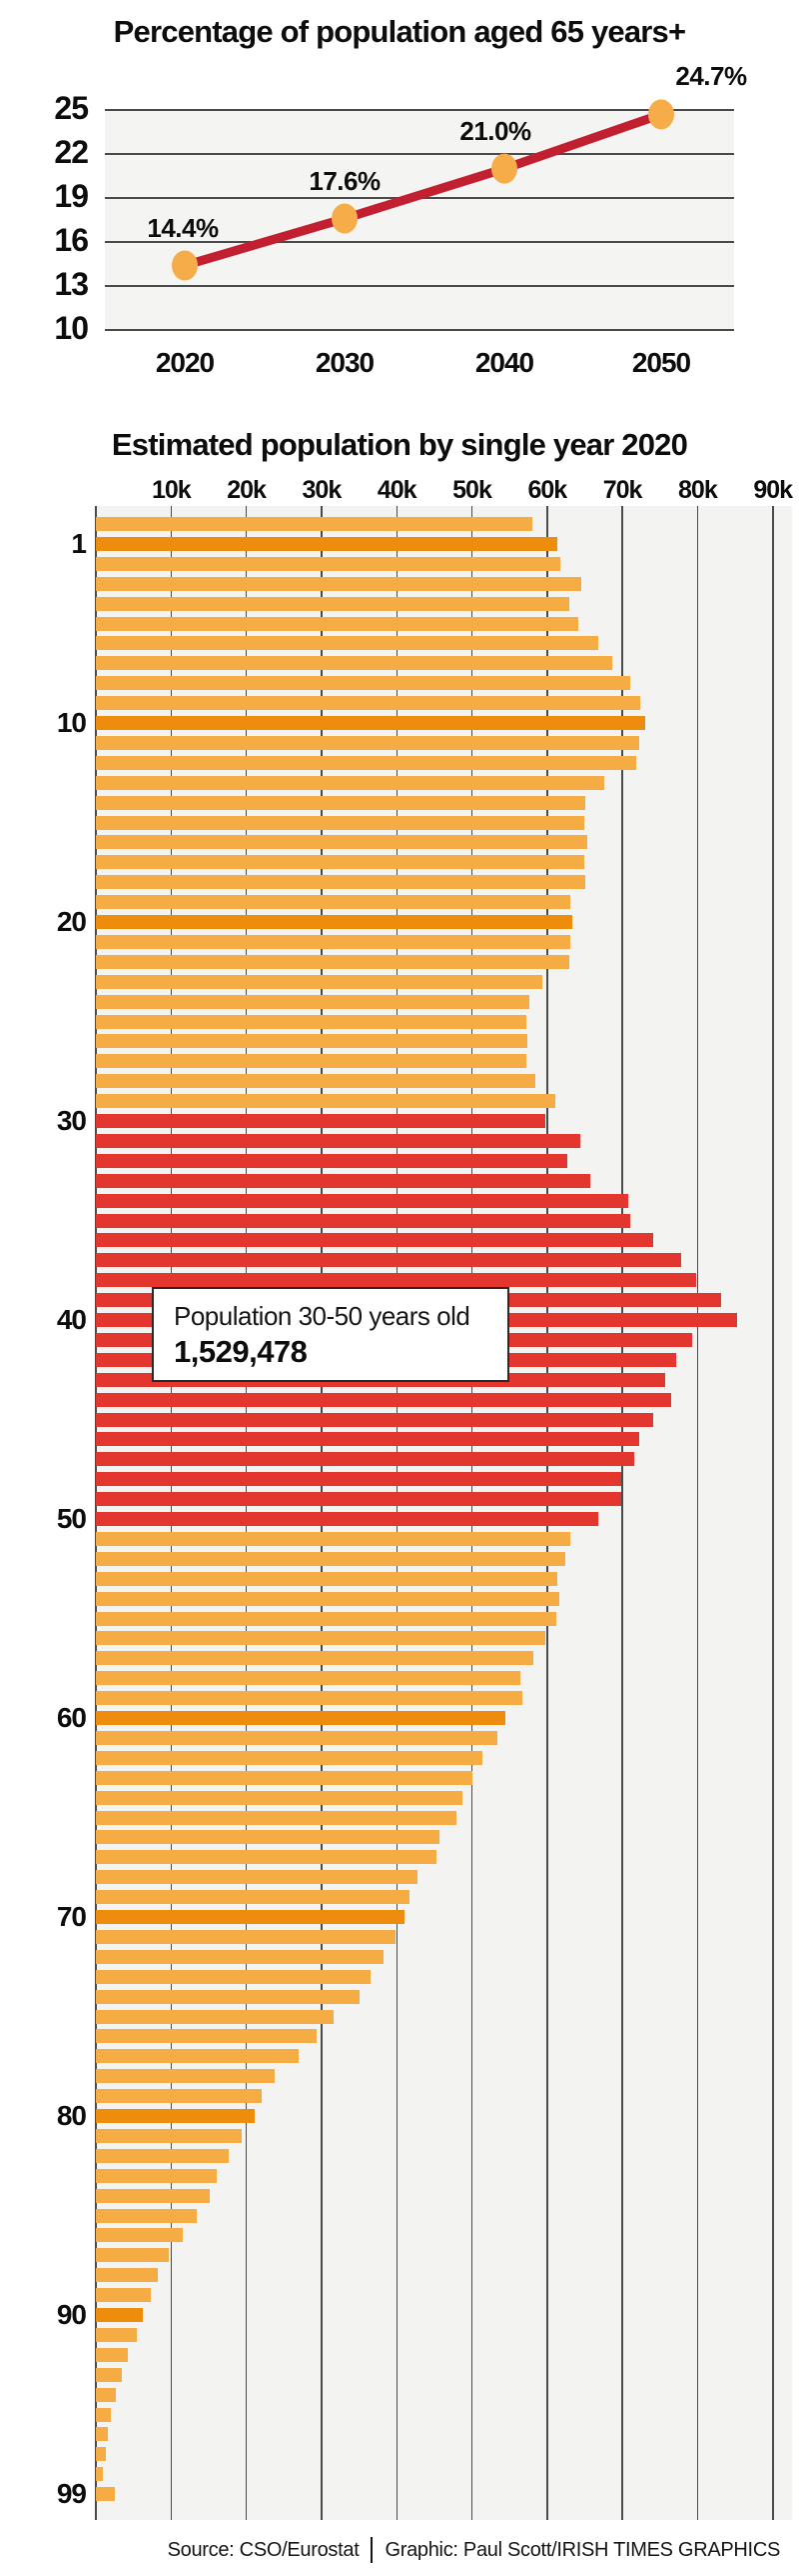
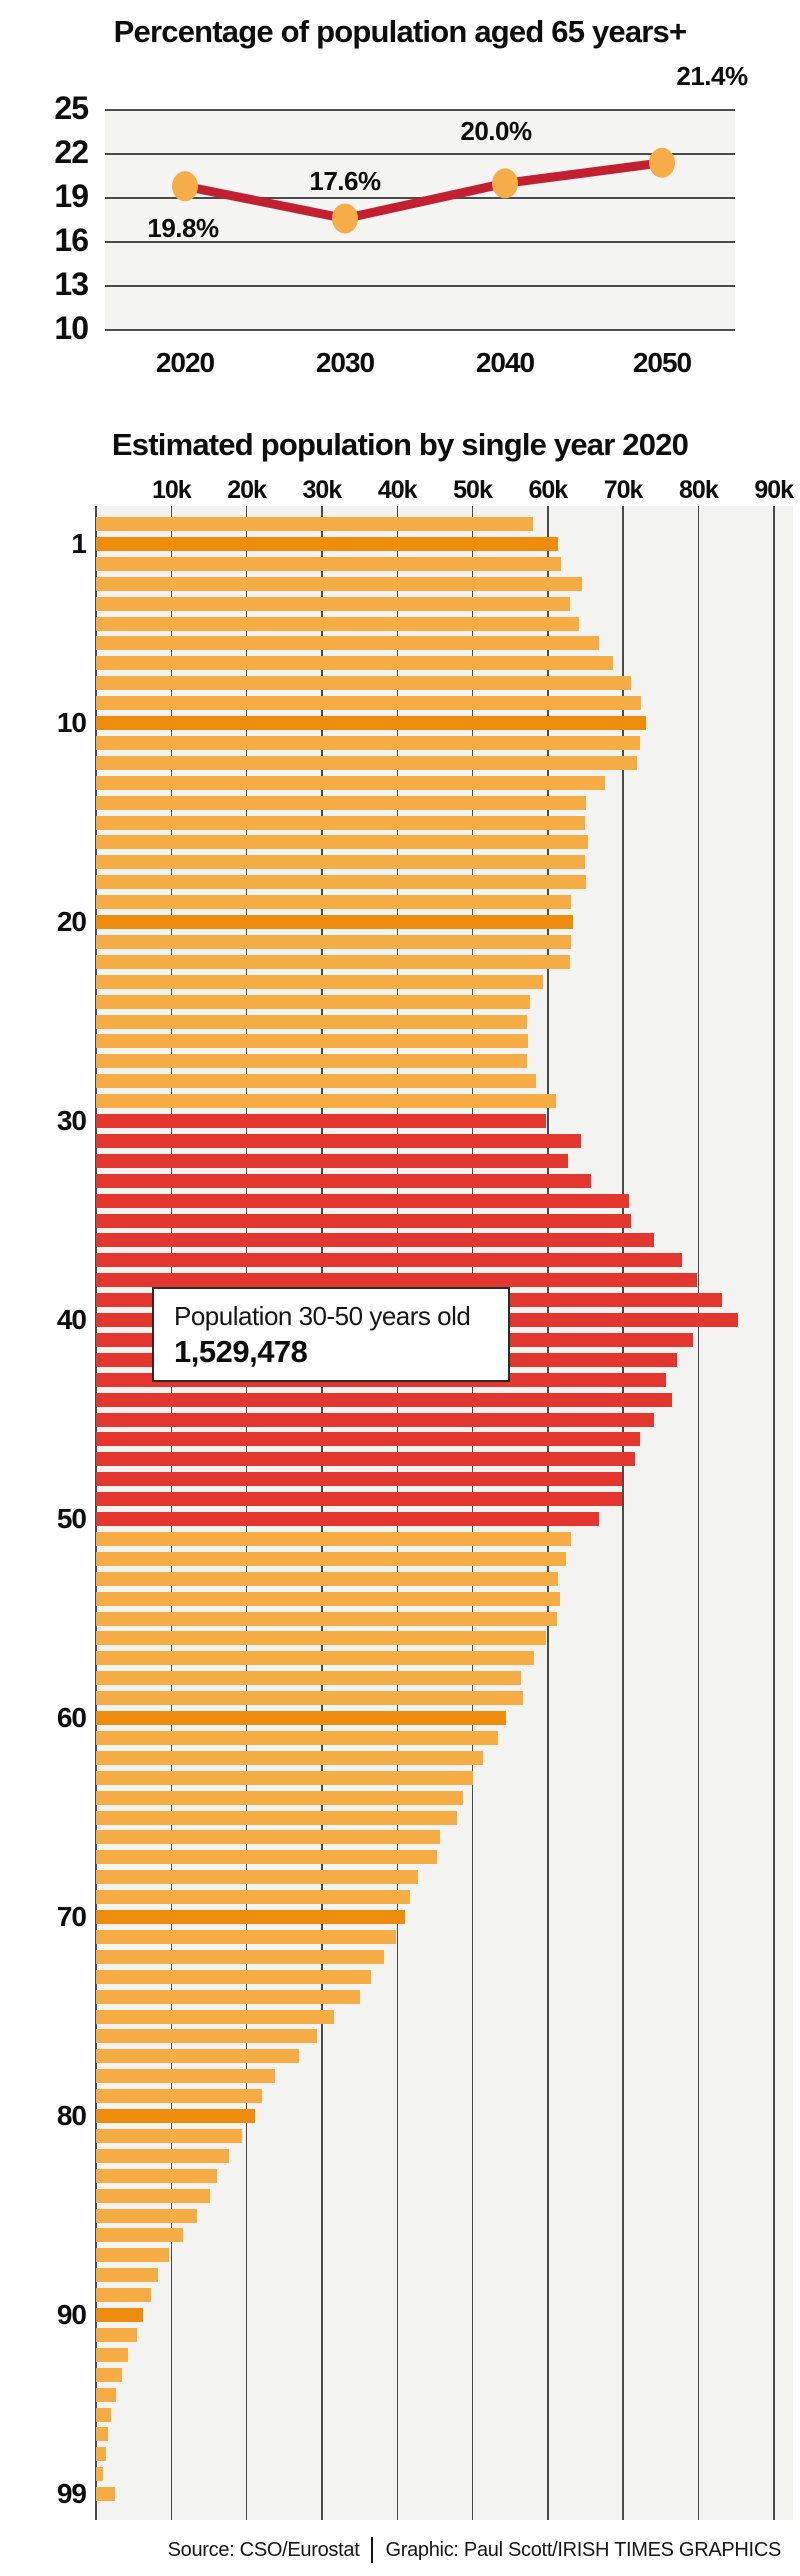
Percentage of population aged 65 years+/2020: 14.4% -> 19.8%
Percentage of population aged 65 years+/2040: 21.0% -> 20.0%
Percentage of population aged 65 years+/2050: 24.7% -> 21.4%
